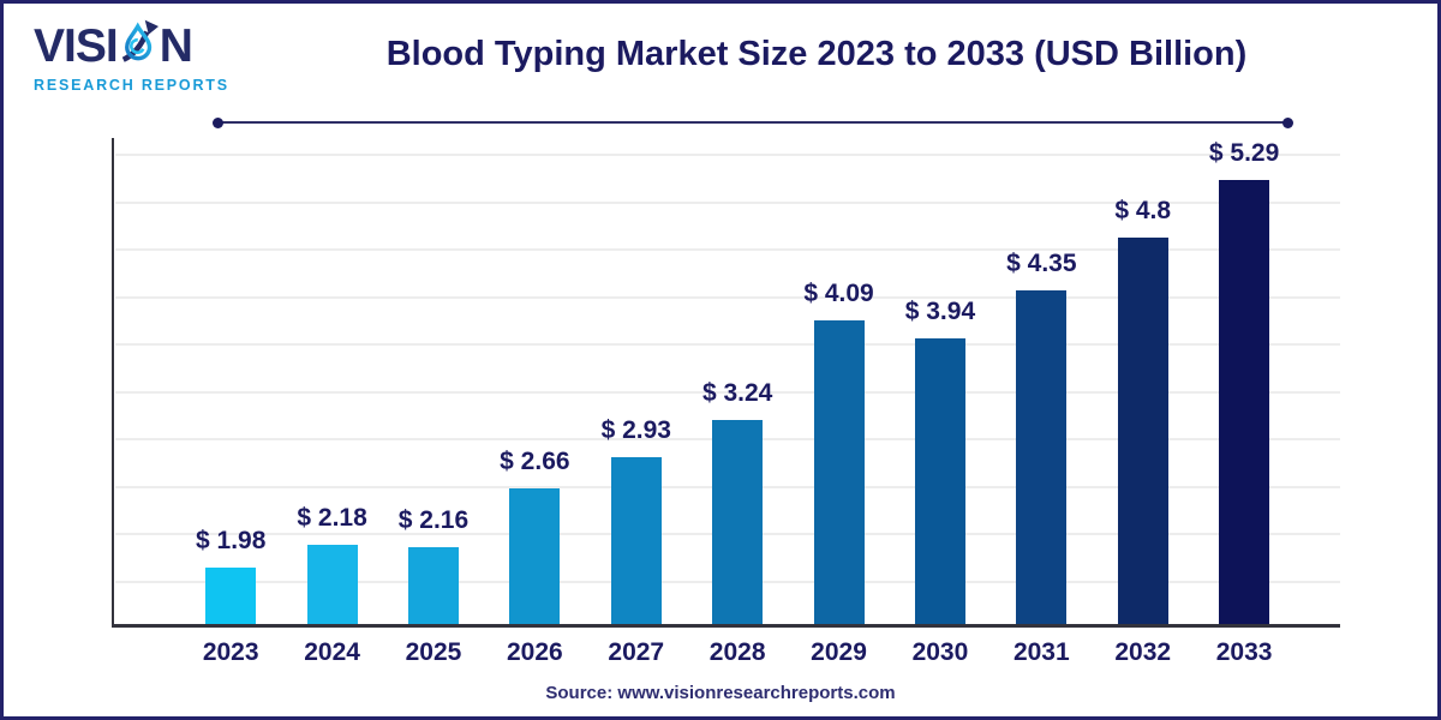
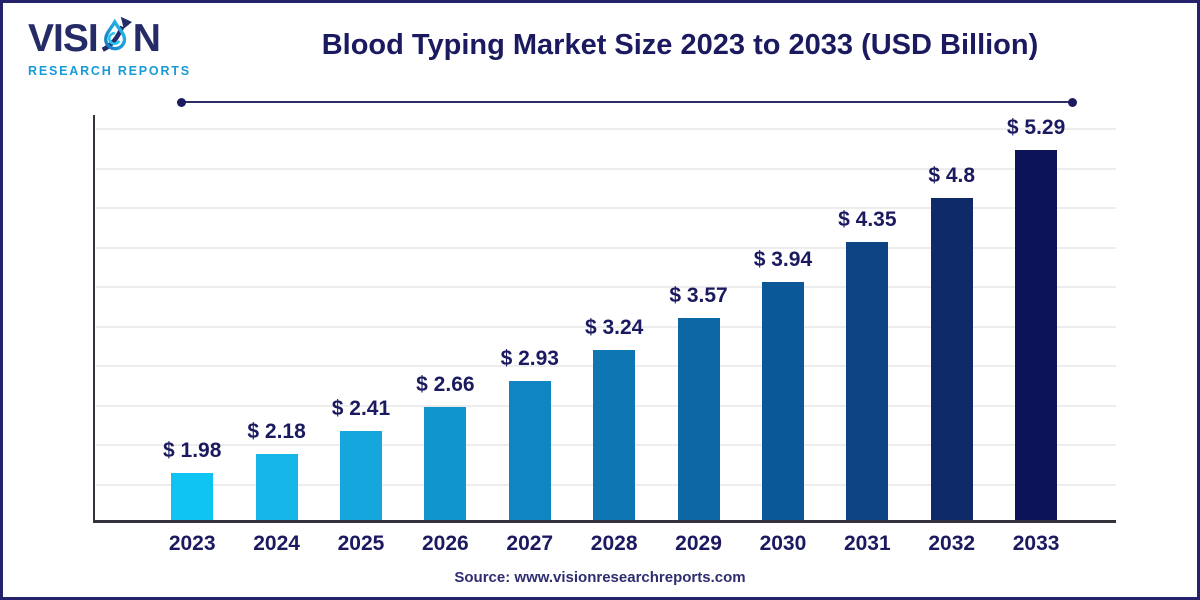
2025: 2.16 -> 2.41
2029: 4.09 -> 3.57
